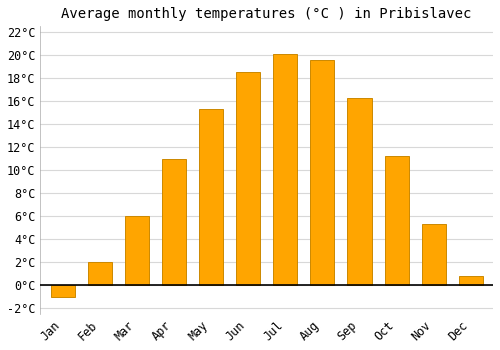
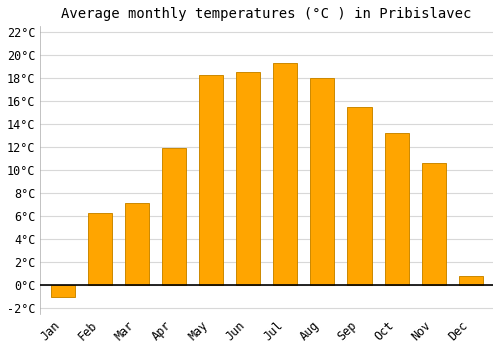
Feb: 2.0°C -> 6.3°C
Mar: 6.0°C -> 7.1°C
Apr: 11.0°C -> 11.9°C
May: 15.3°C -> 18.3°C
Jul: 20.1°C -> 19.3°C
Aug: 19.6°C -> 18.0°C
Sep: 16.3°C -> 15.5°C
Oct: 11.2°C -> 13.2°C
Nov: 5.3°C -> 10.6°C
